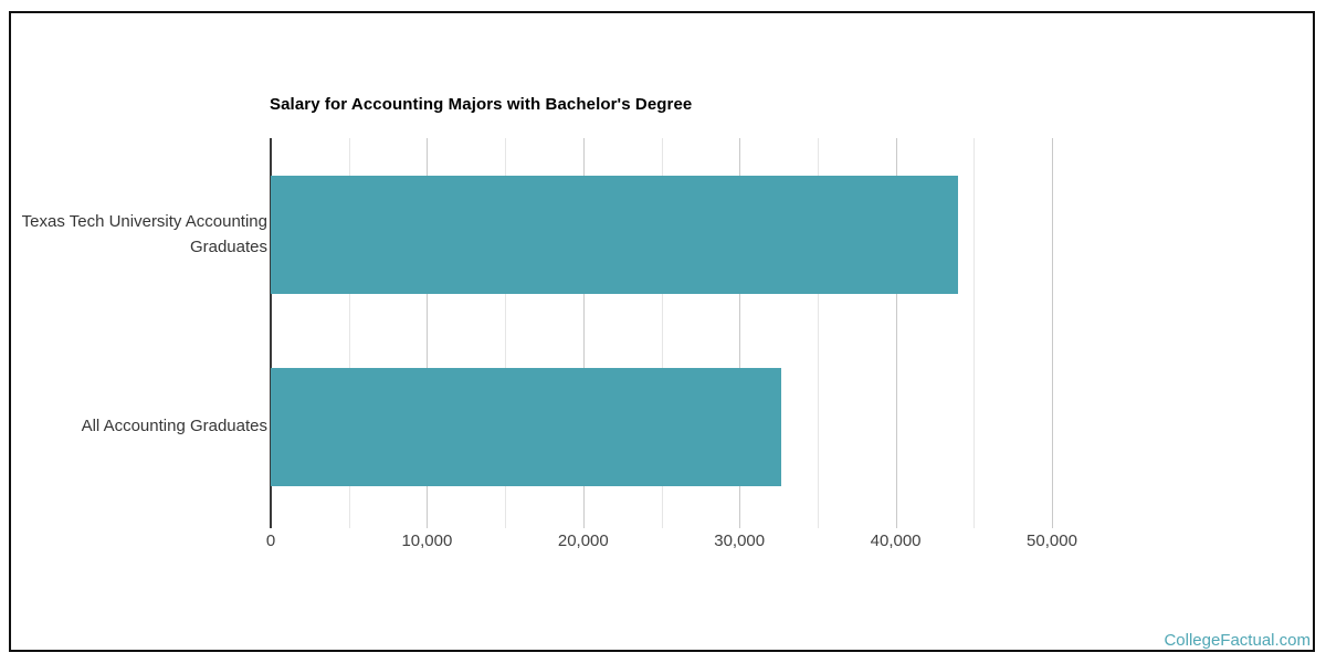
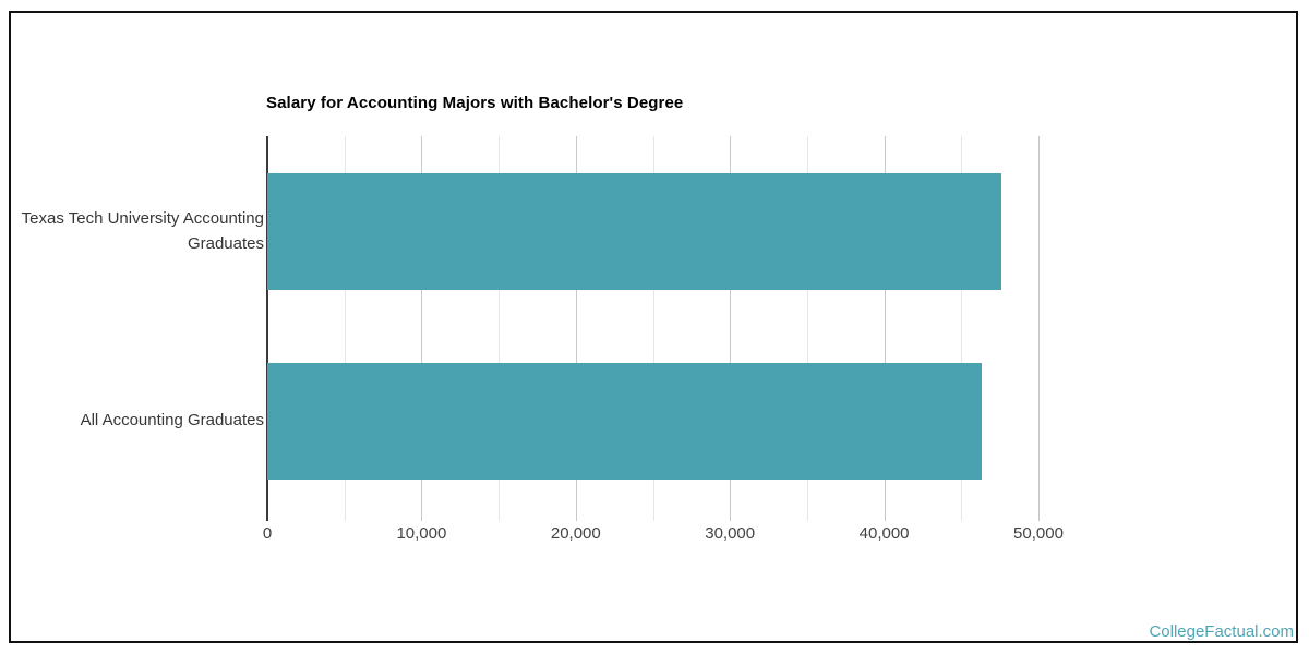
Texas Tech University Accounting Graduates: 44000 -> 47600
All Accounting Graduates: 32700 -> 46300
